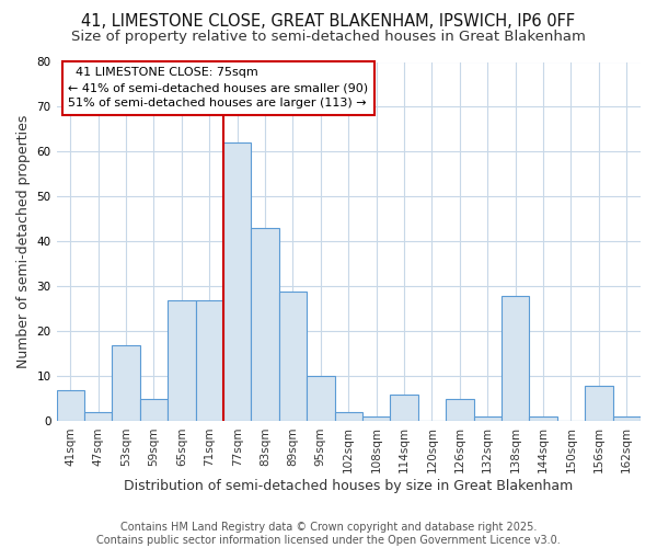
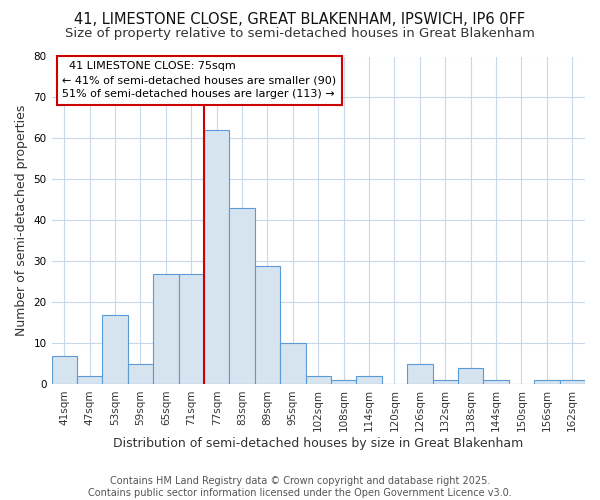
114sqm: 6 -> 2
138sqm: 28 -> 4
156sqm: 8 -> 1
